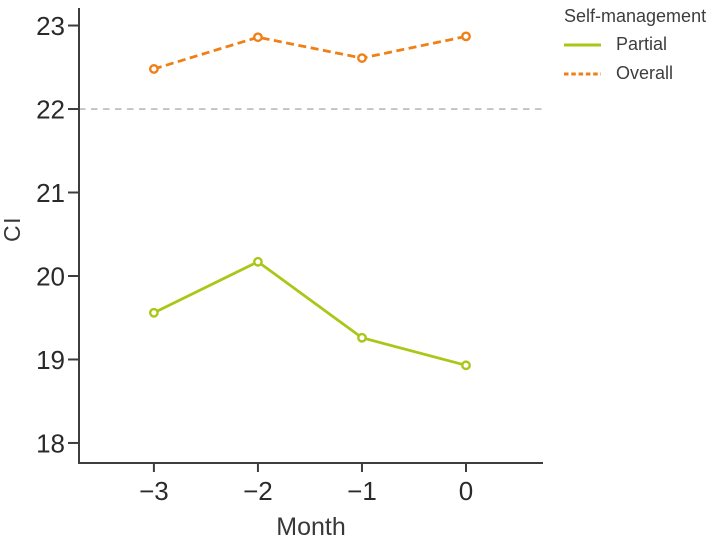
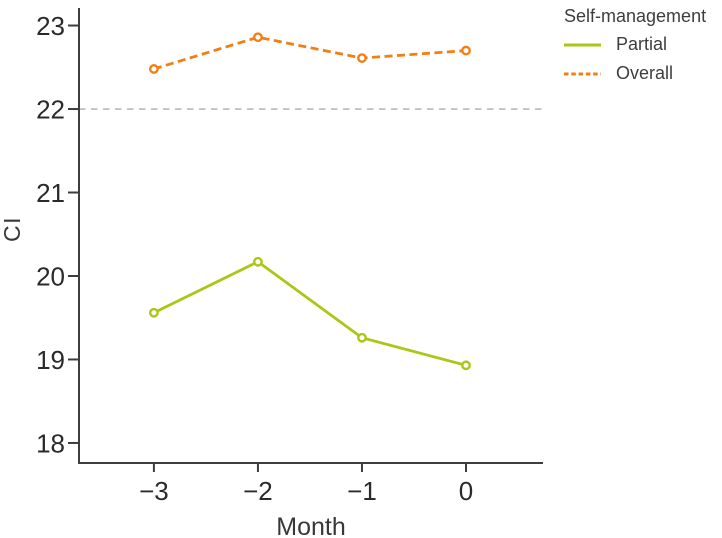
Overall/0: 22.9 -> 22.7
